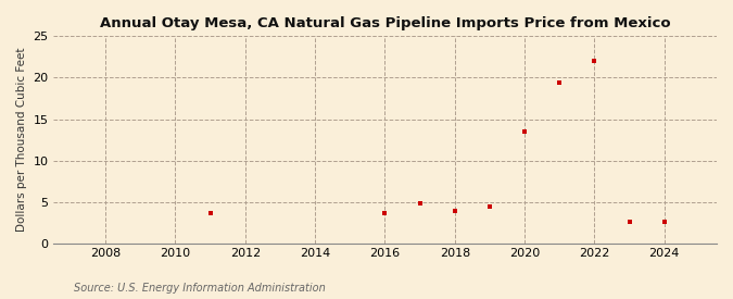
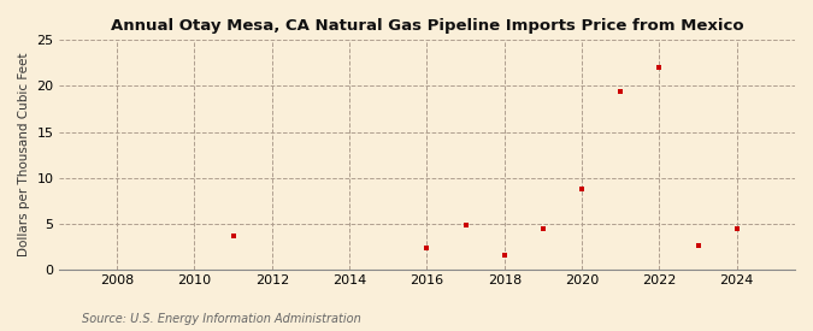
2016: 3.6 -> 2.4
2018: 3.9 -> 1.6
2020: 13.5 -> 8.8
2024: 2.6 -> 4.4
